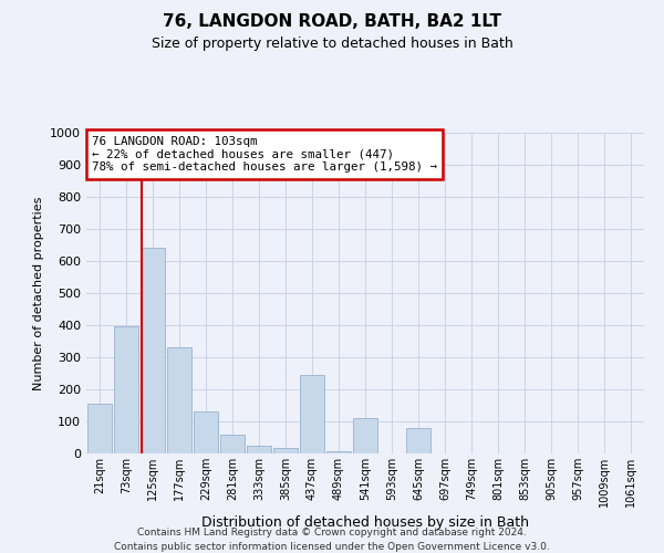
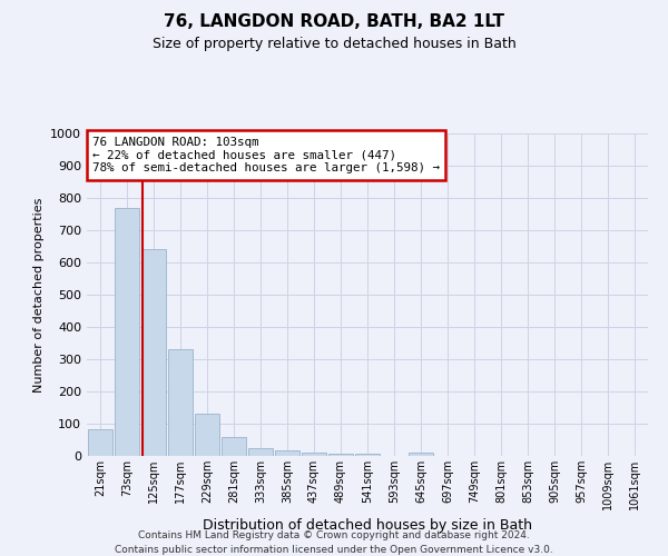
21sqm: 155 -> 82
73sqm: 395 -> 770
437sqm: 245 -> 12
541sqm: 110 -> 7
645sqm: 80 -> 10
